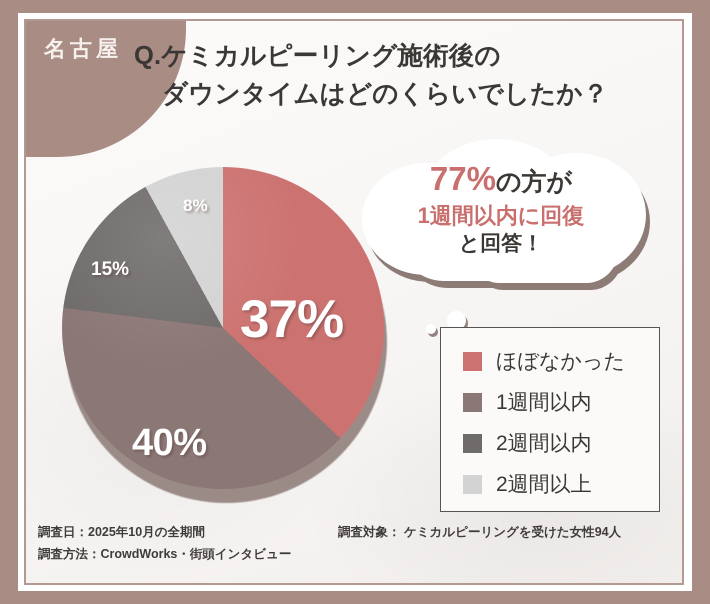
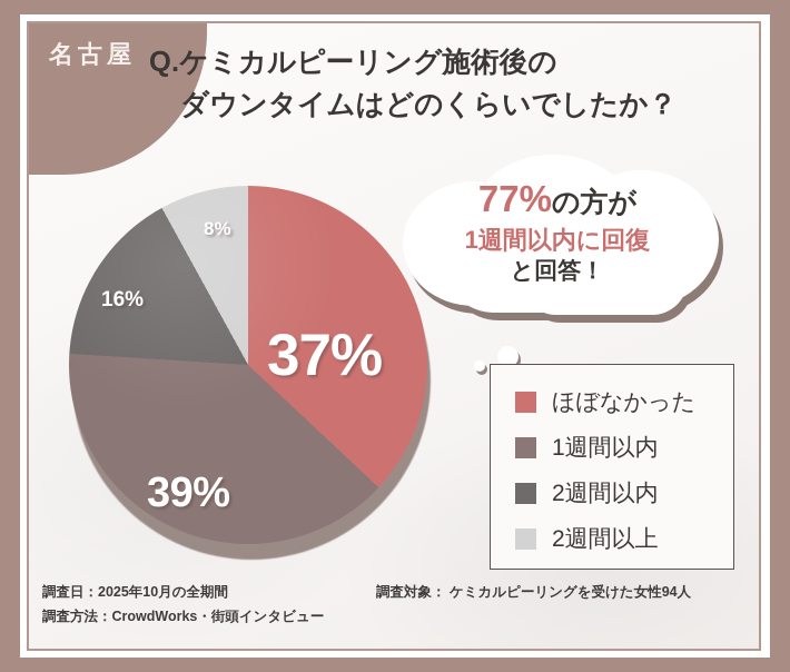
1週間以内: 40% -> 39%
2週間以内: 15% -> 16%
